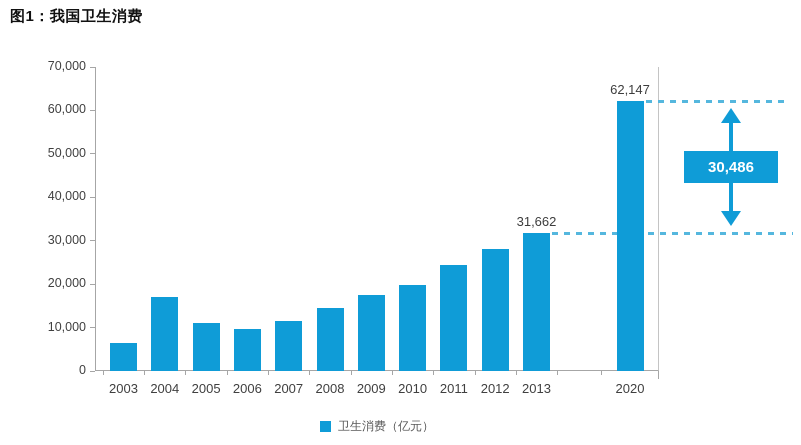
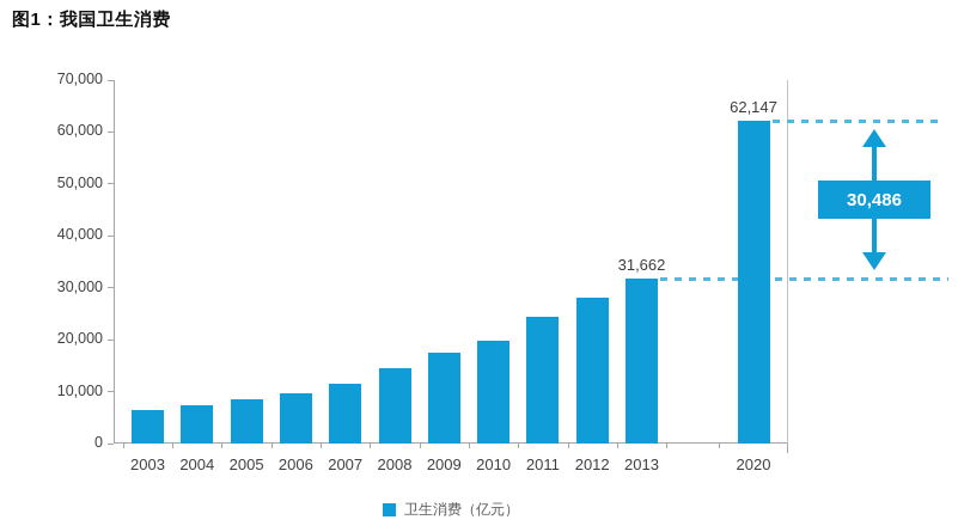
2004: 17000 -> 7000
2005: 11000 -> 8000
